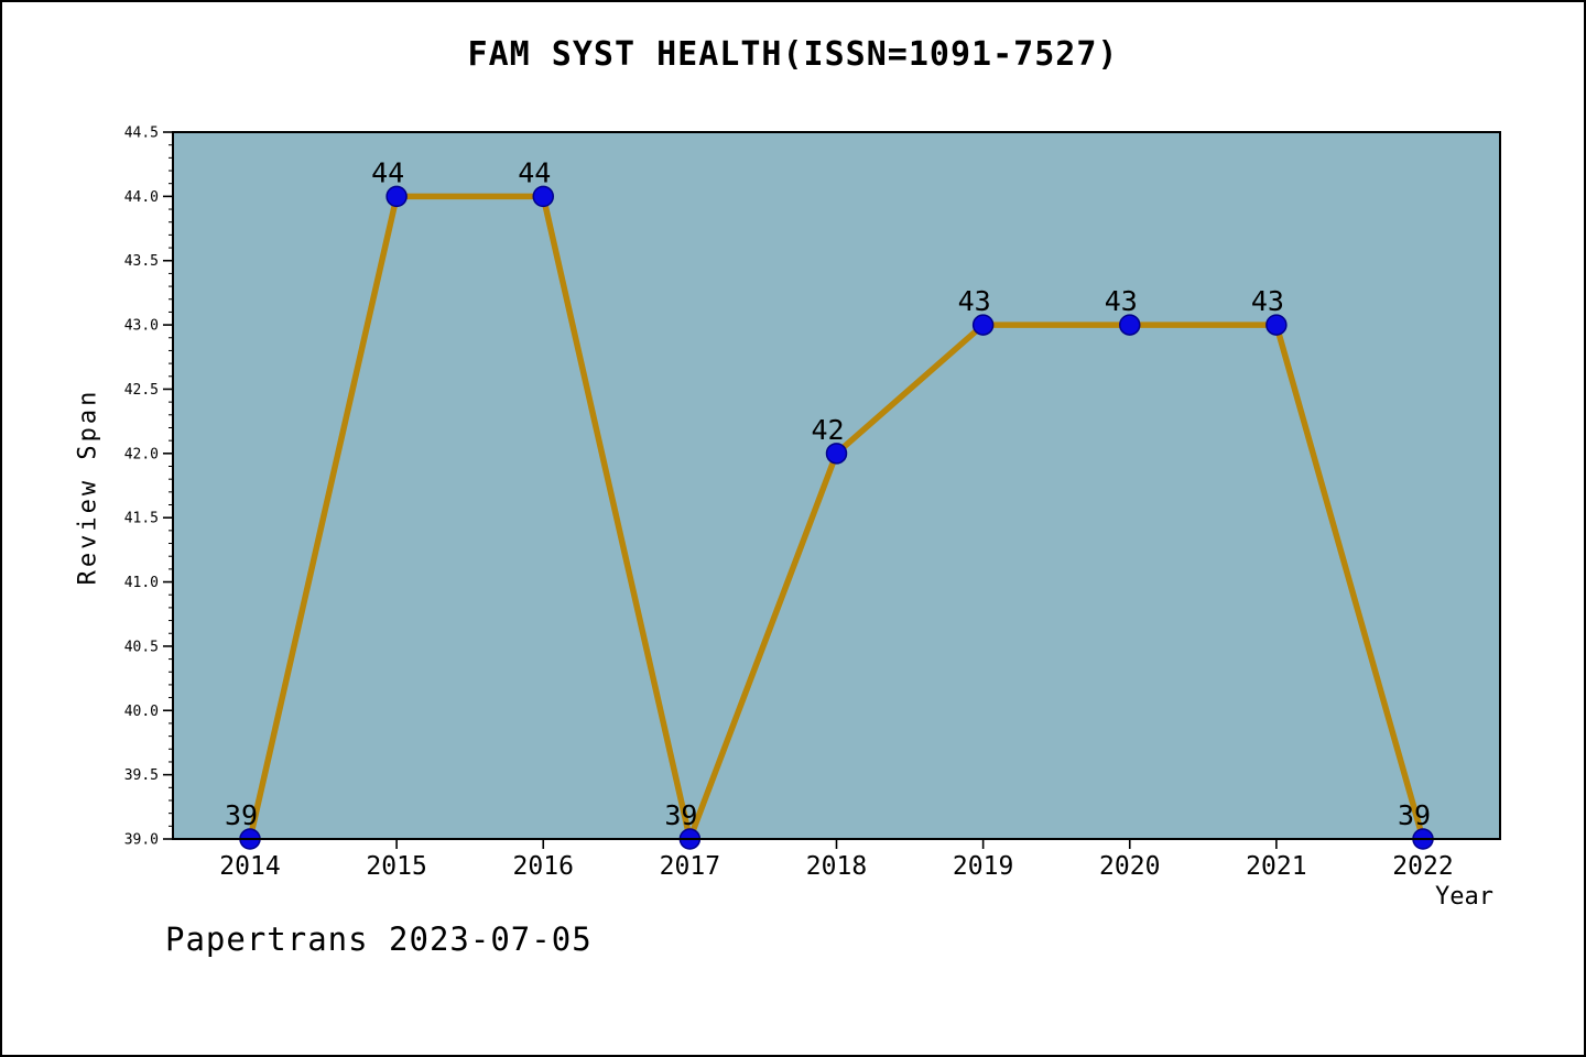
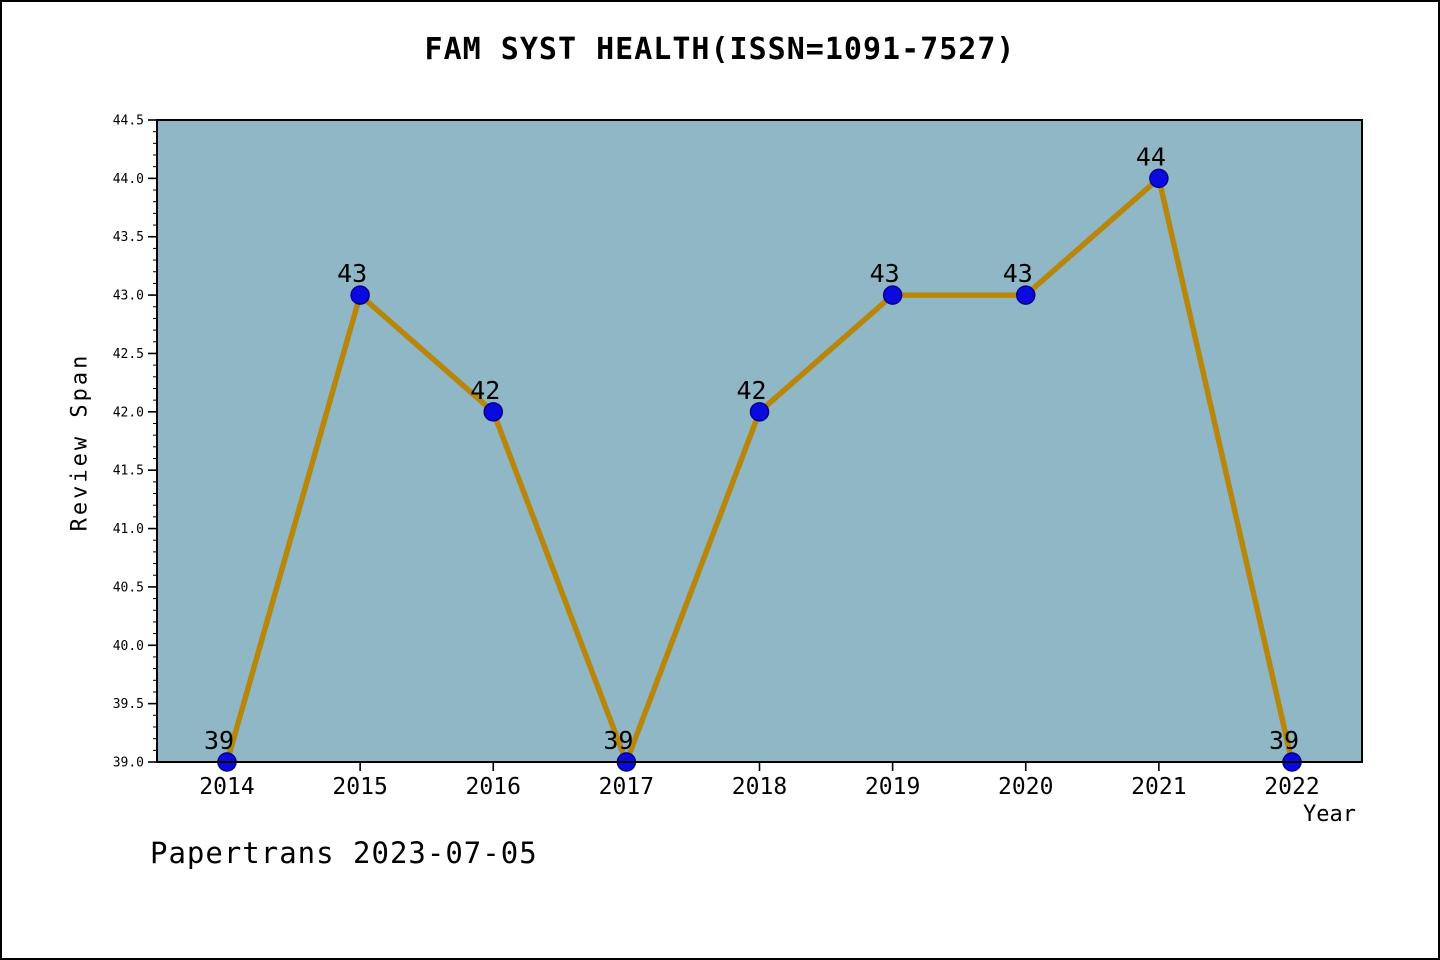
2015: 44 -> 43
2016: 44 -> 42
2021: 43 -> 44
